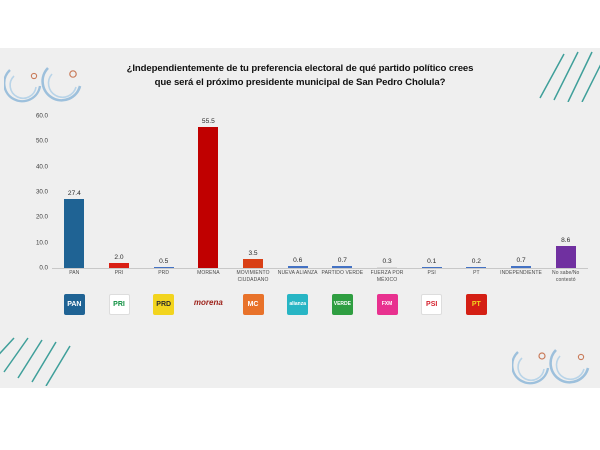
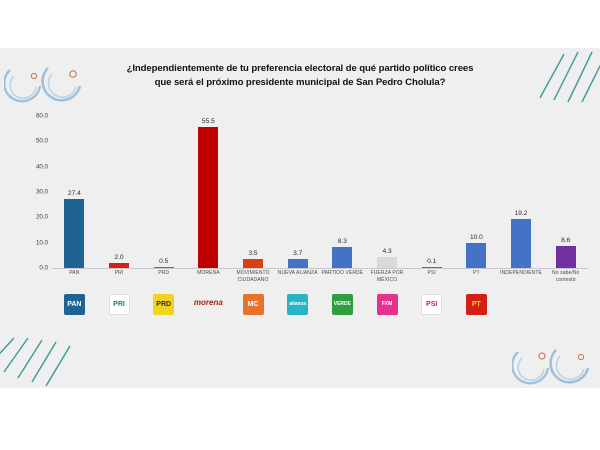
NUEVA ALIANZA: 0.6 -> 3.7
PARTIDO VERDE: 0.7 -> 8.3
FUERZA POR MÉXICO: 0.3 -> 4.3
PT: 0.2 -> 10.0
INDEPENDIENTE: 0.7 -> 19.2
